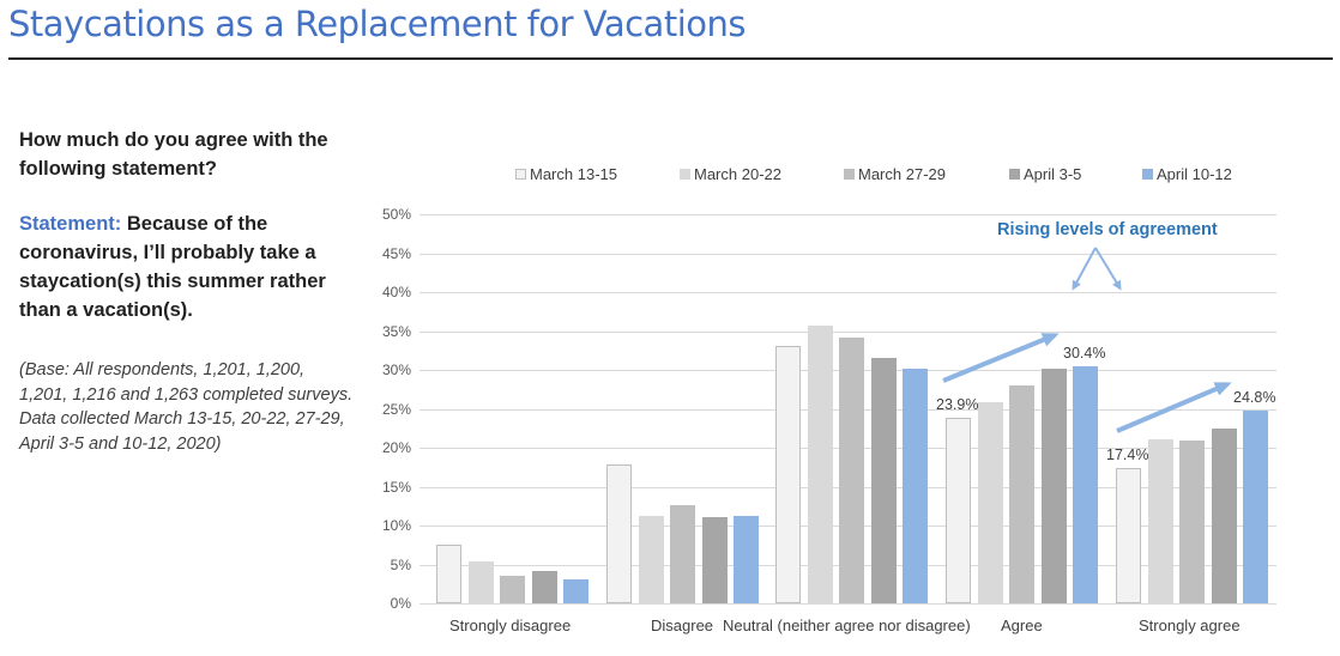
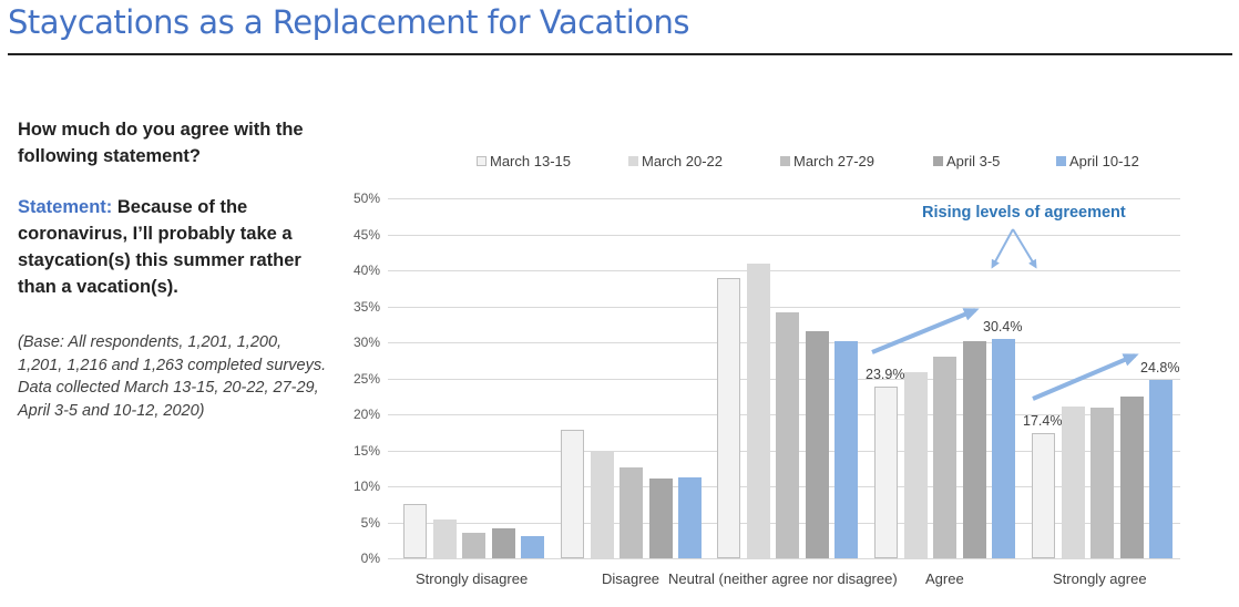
March 20-22/Disagree: 11% -> 15%
March 13-15/Neutral (neither agree nor disagree): 33% -> 39%
March 20-22/Neutral (neither agree nor disagree): 36% -> 41%
